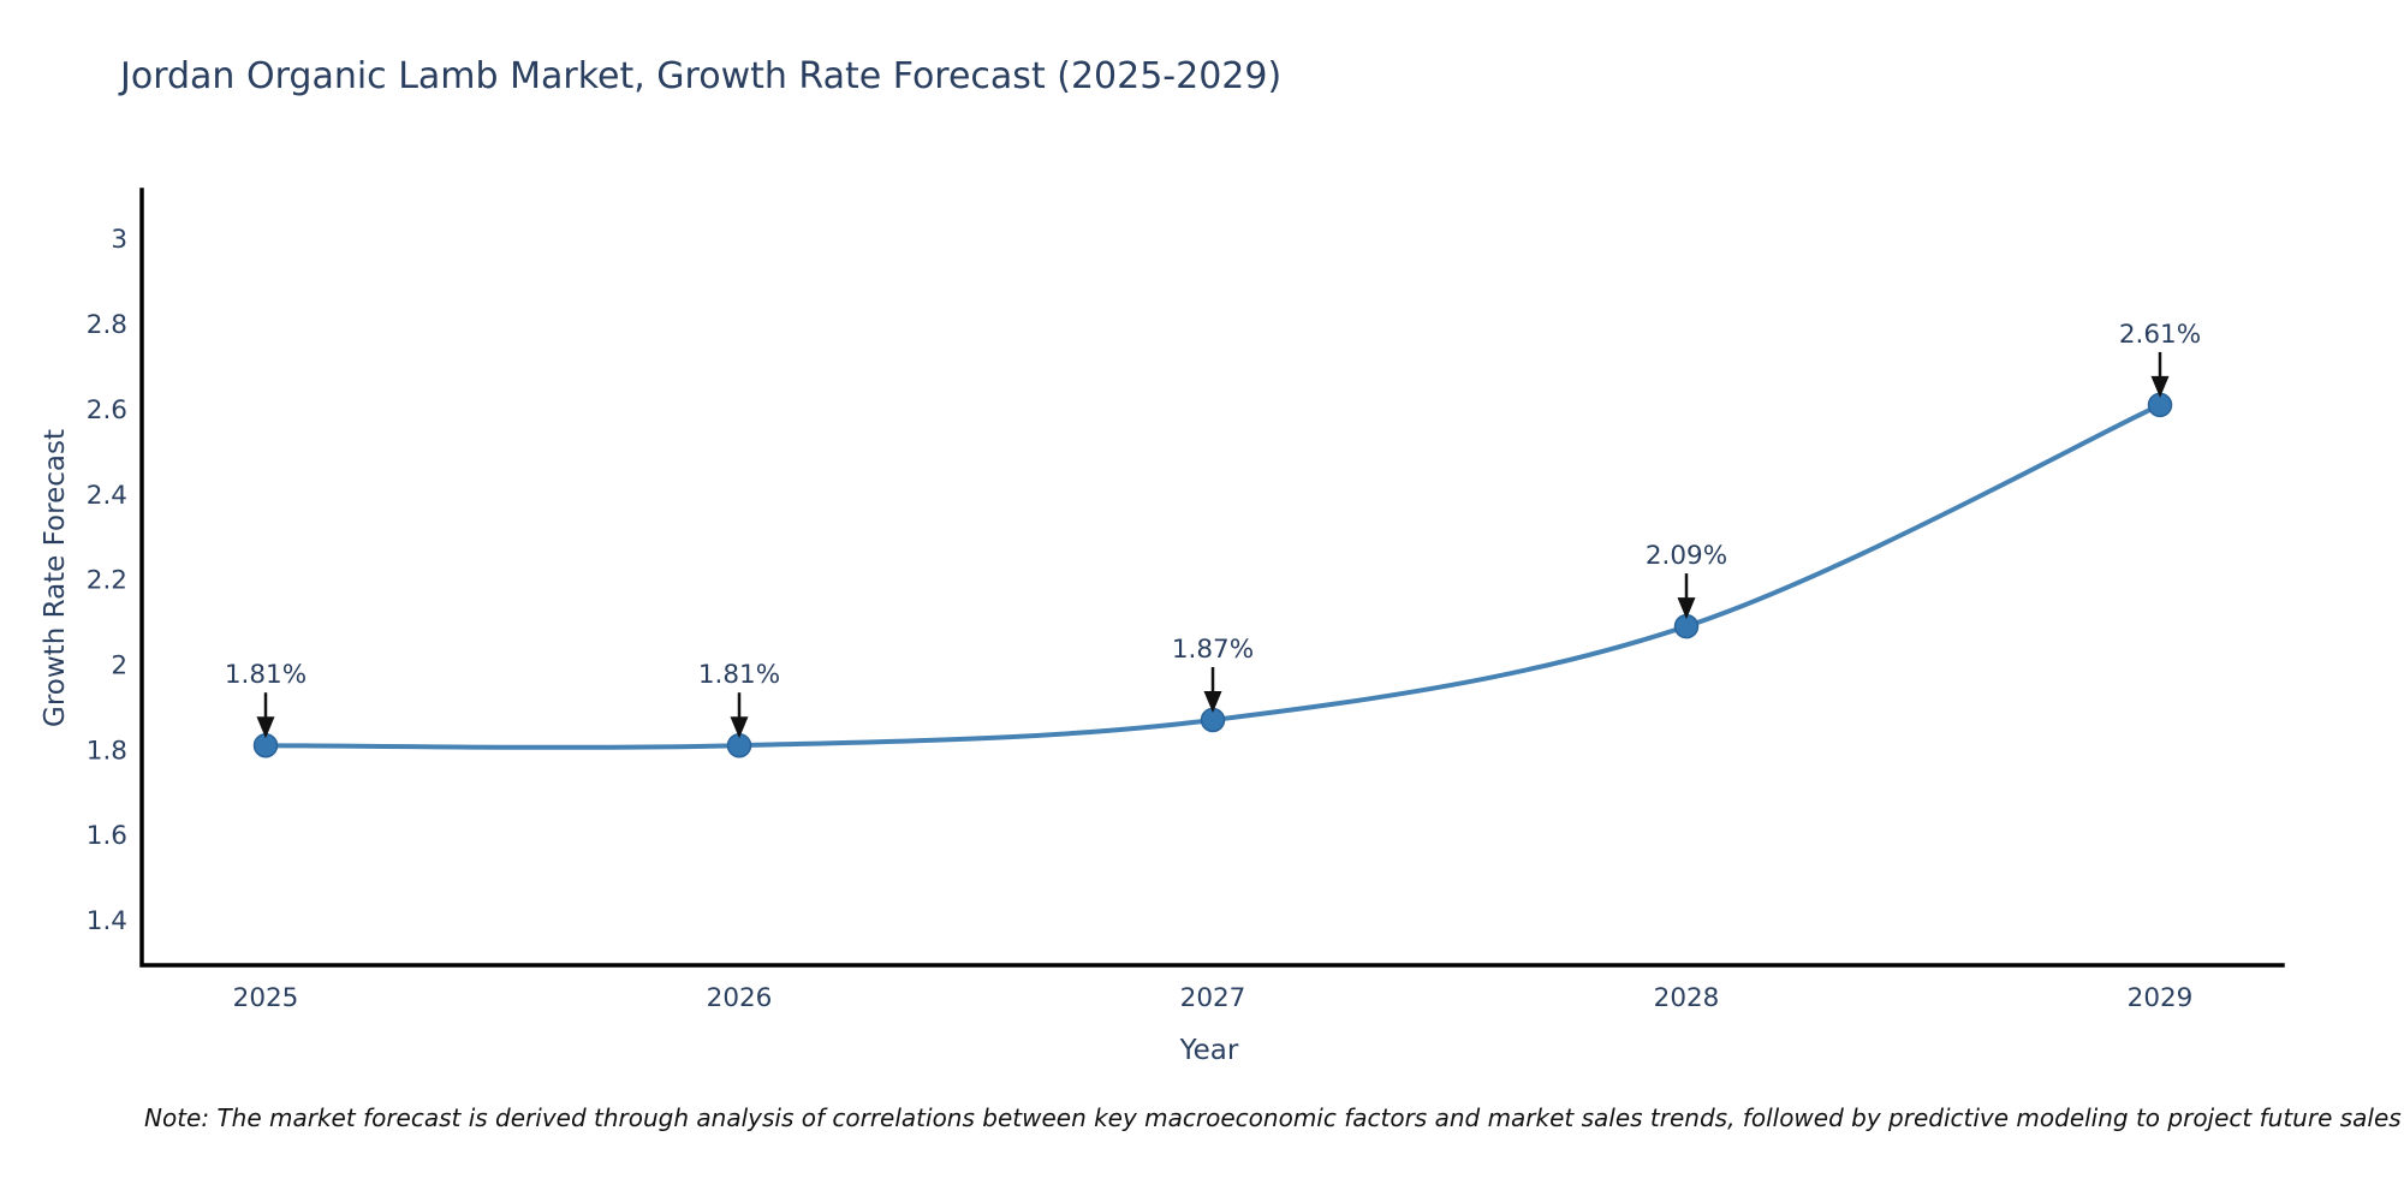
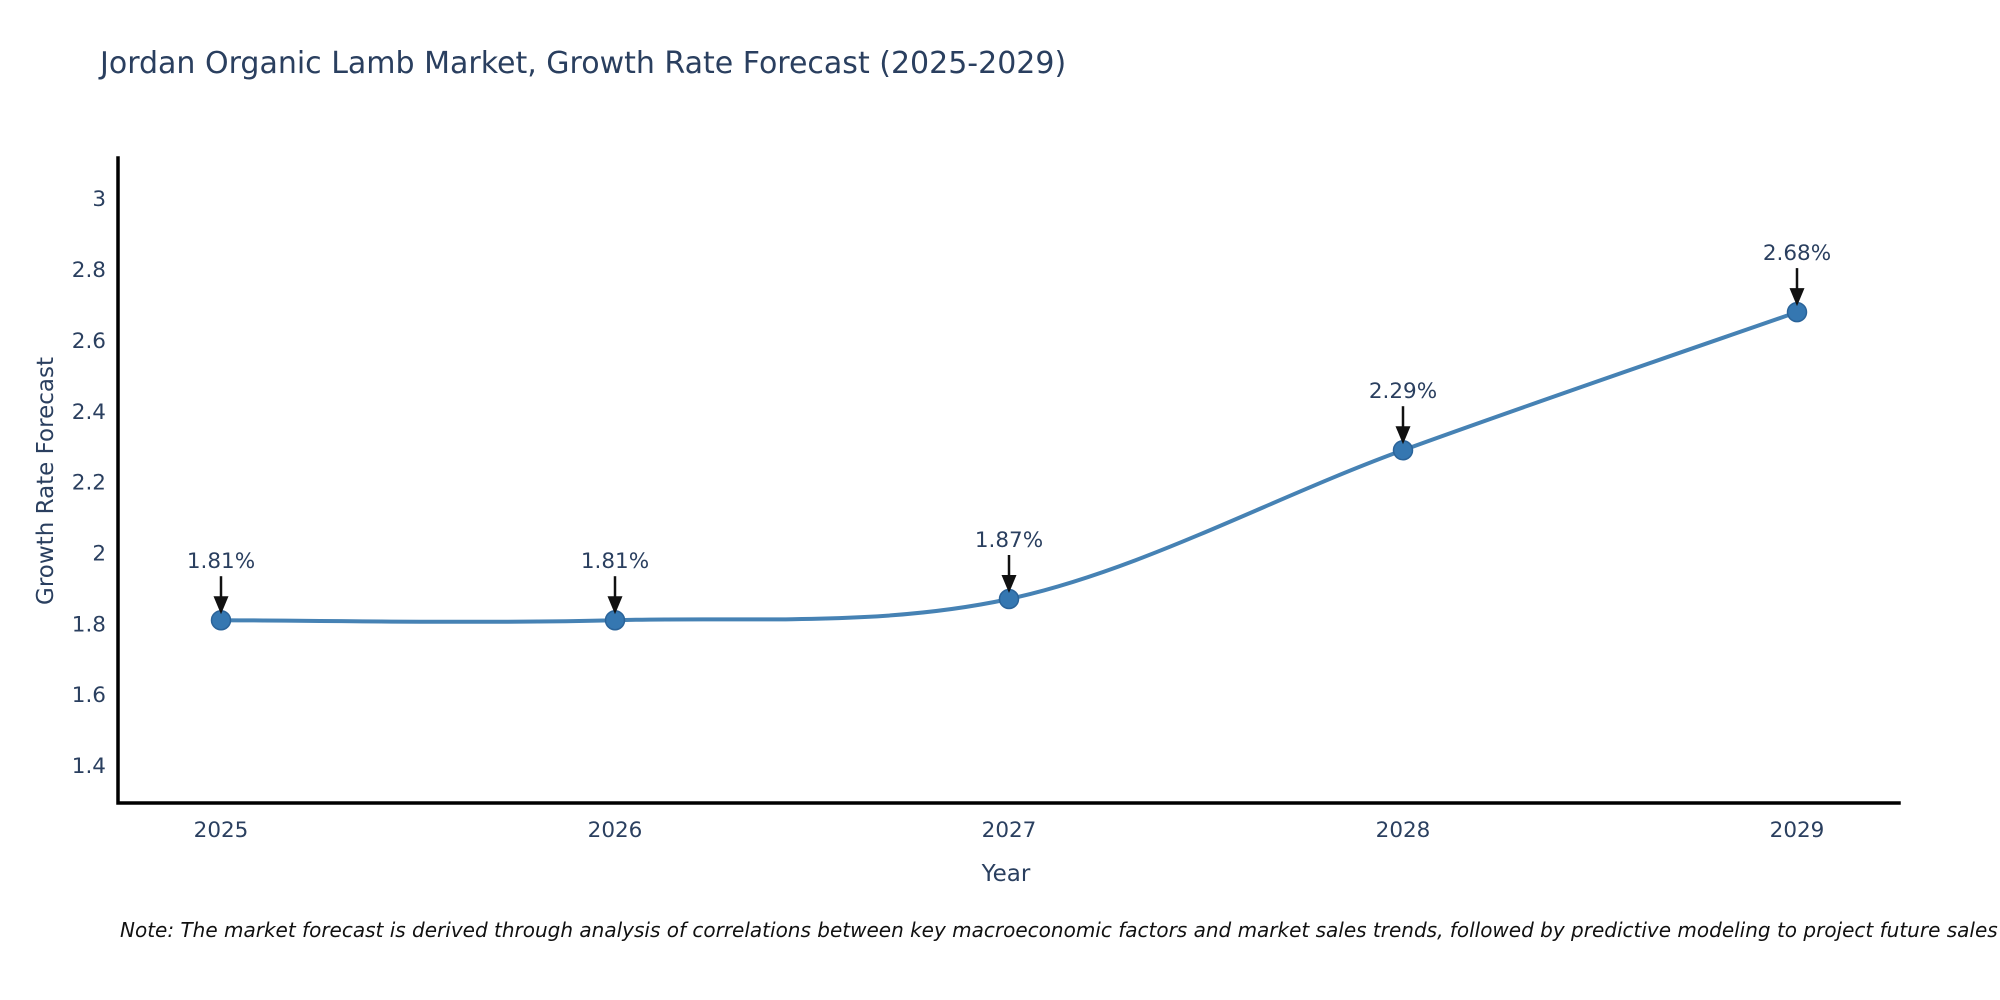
2028: 2.09% -> 2.29%
2029: 2.61% -> 2.68%
